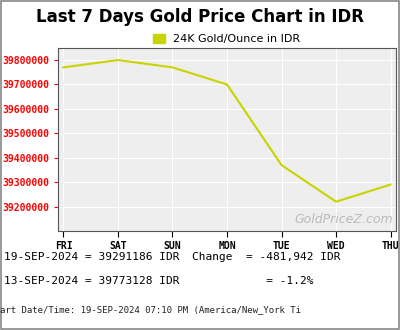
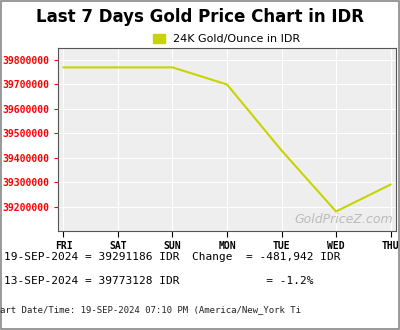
SAT: 39800000 -> 39770000
TUE: 39370000 -> 39430000
WED: 39220000 -> 39180000
